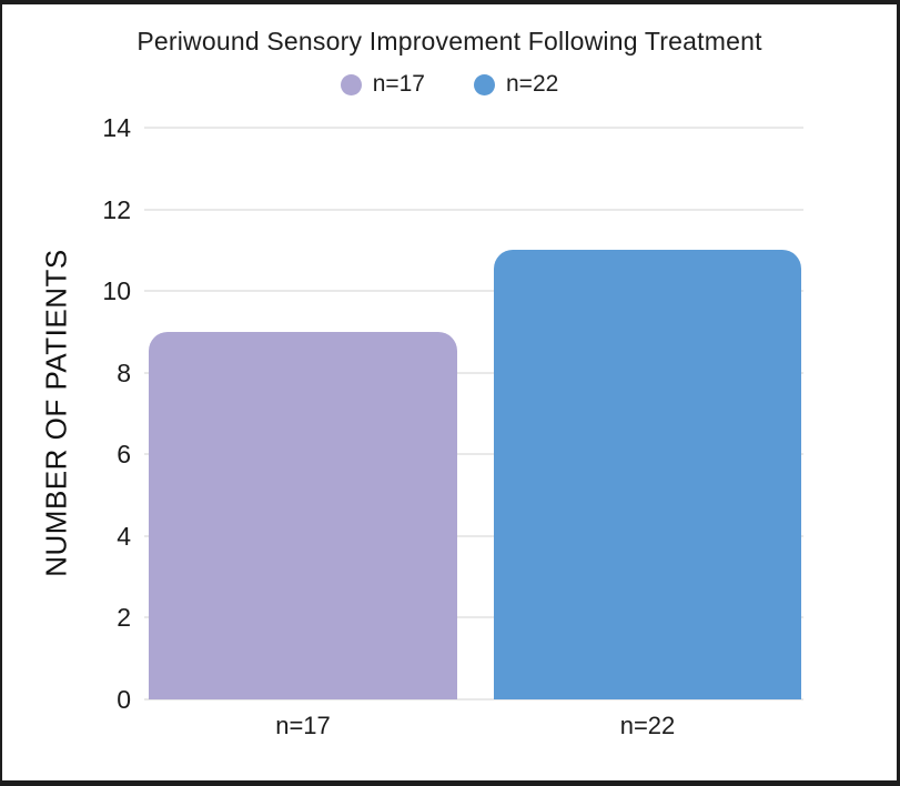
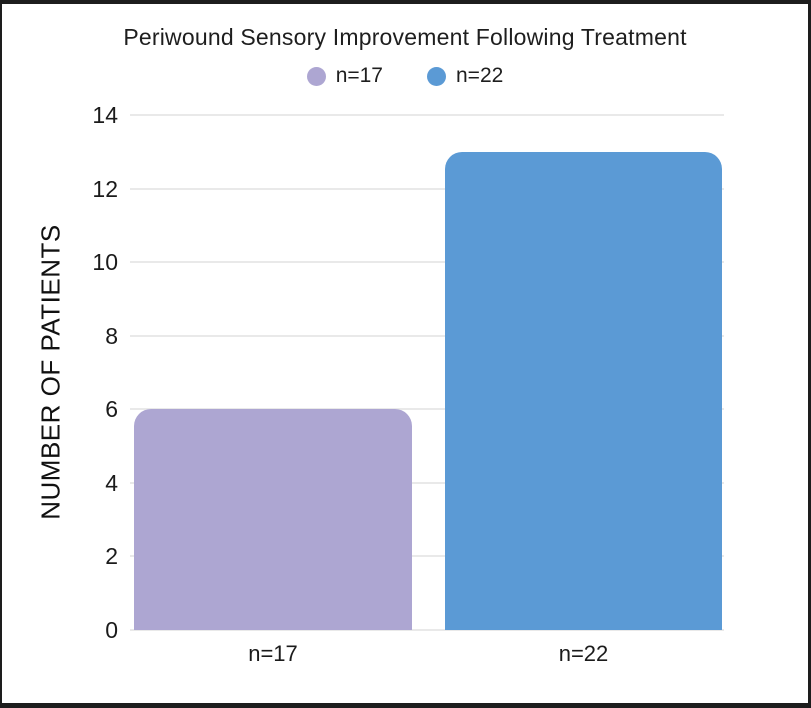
n=17: 9 -> 6
n=22: 11 -> 13
